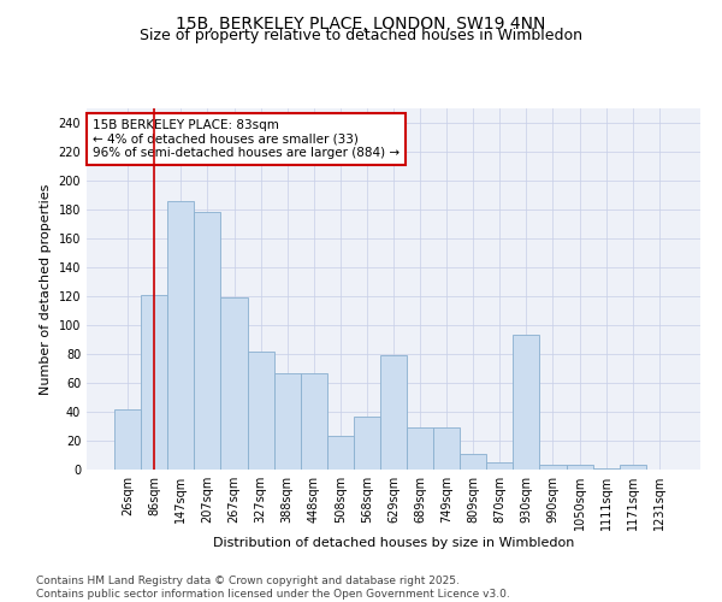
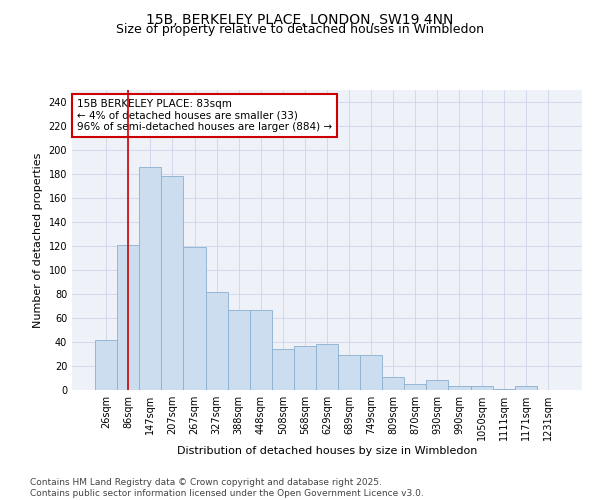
508sqm: 23 -> 34
629sqm: 79 -> 38
930sqm: 93 -> 8
